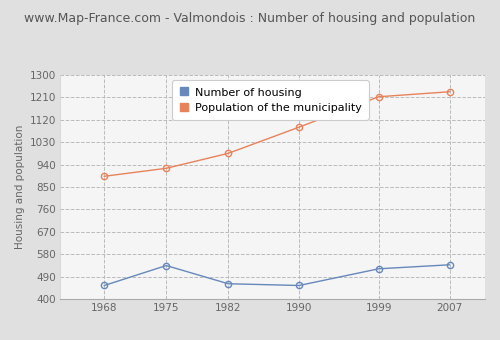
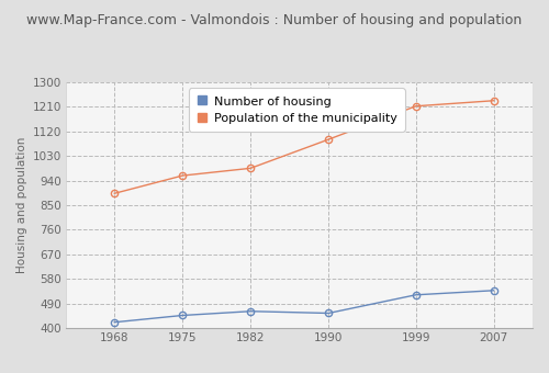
Number of housing/1968: 455 -> 422
Number of housing/1975: 535 -> 447
Population of the municipality/1975: 925 -> 958
